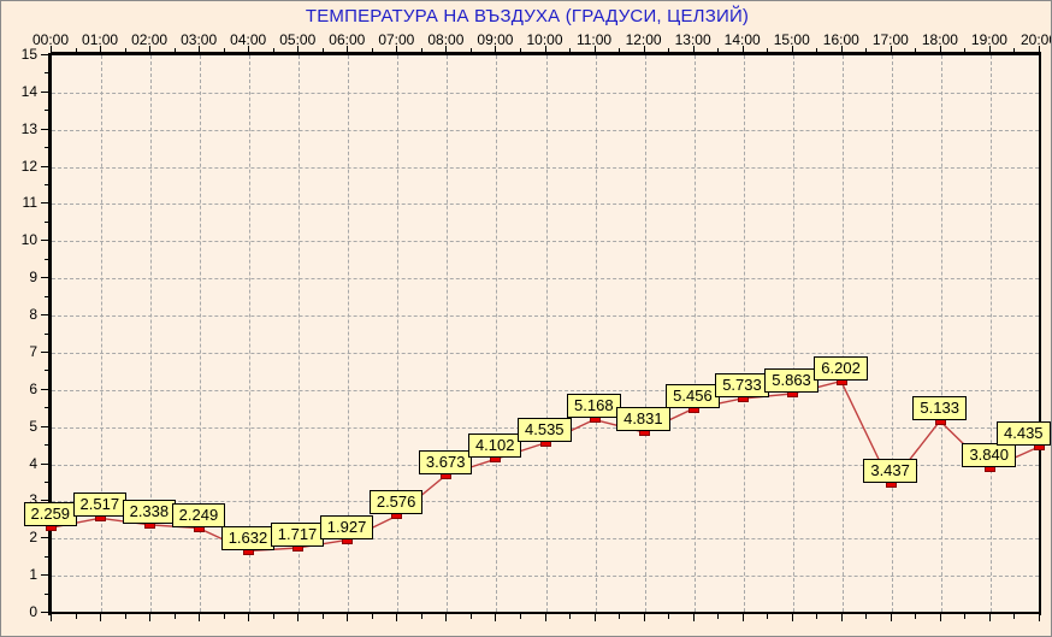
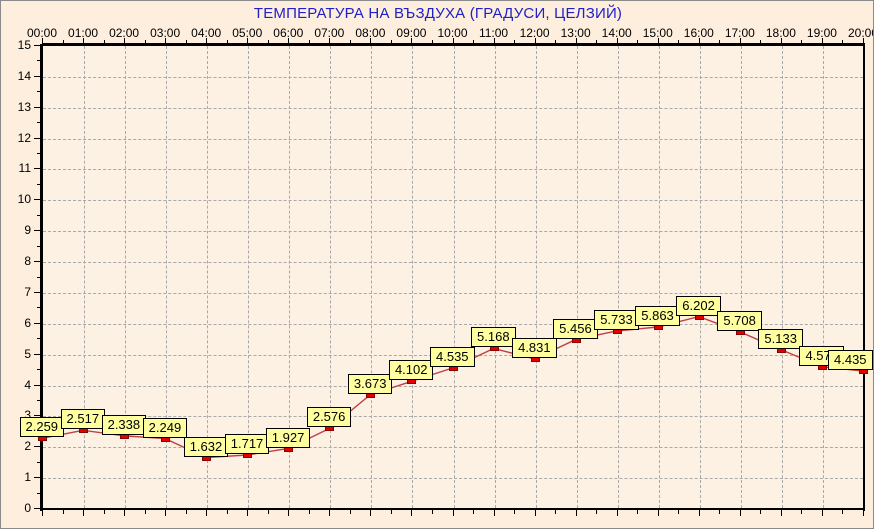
17:00: 3.437 -> 5.708
19:00: 3.840 -> 4.577
